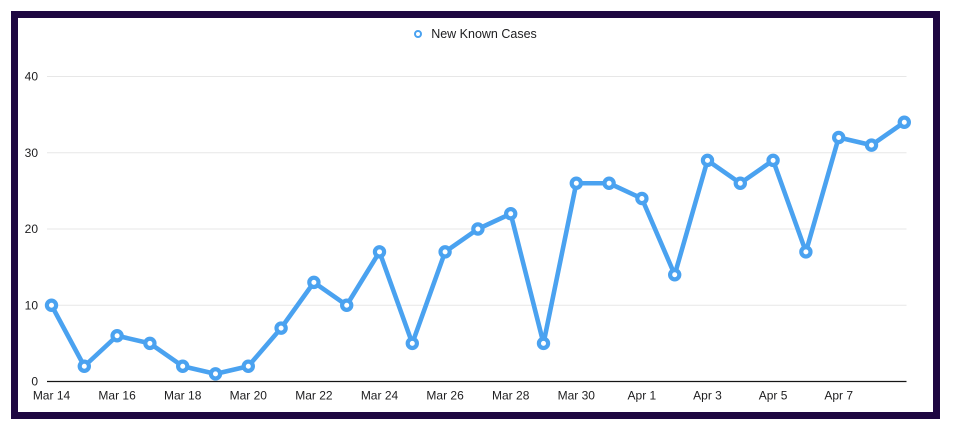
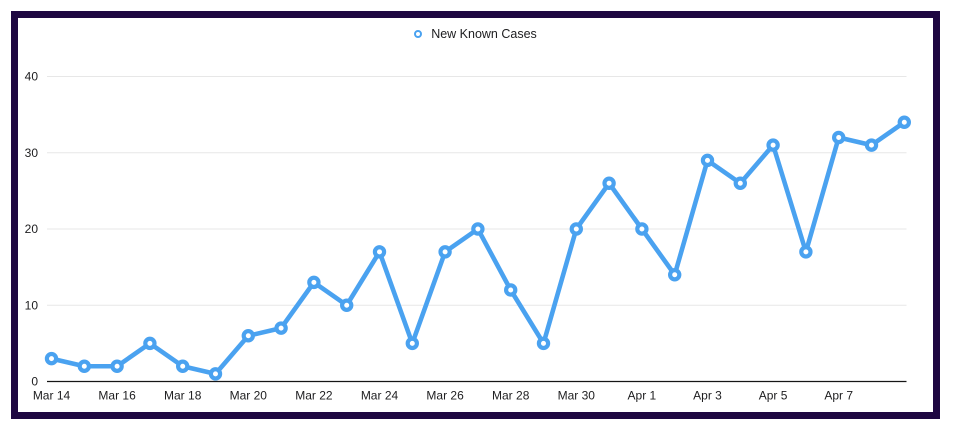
Mar 14: 10 -> 3
Mar 16: 6 -> 2
Mar 20: 2 -> 6
Mar 28: 22 -> 12
Mar 30: 26 -> 20
Apr 1: 24 -> 20
Apr 5: 29 -> 31
